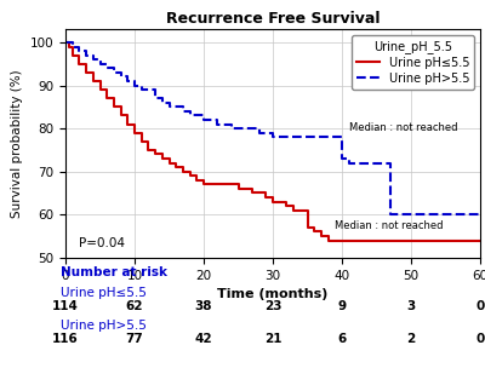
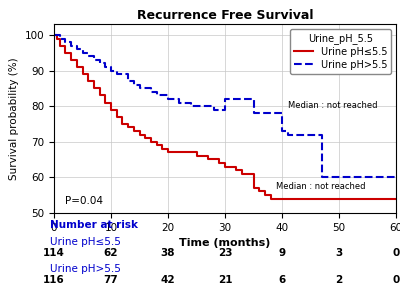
Urine pH>5.5/30: 78 -> 82
